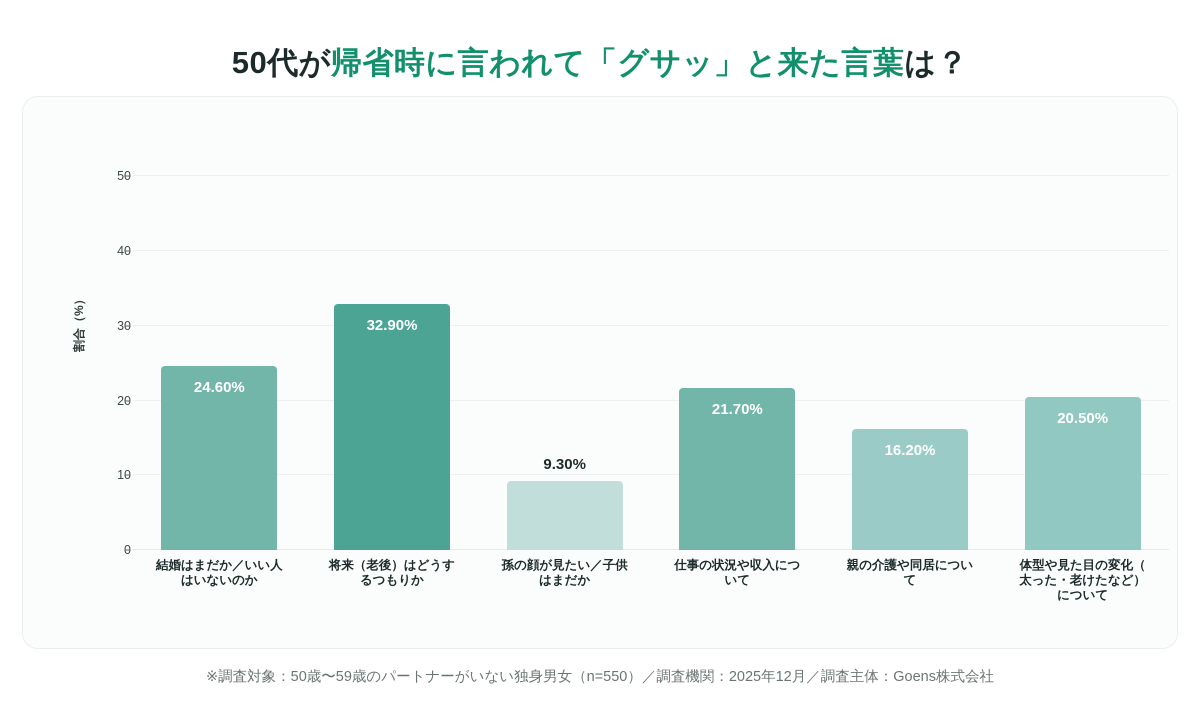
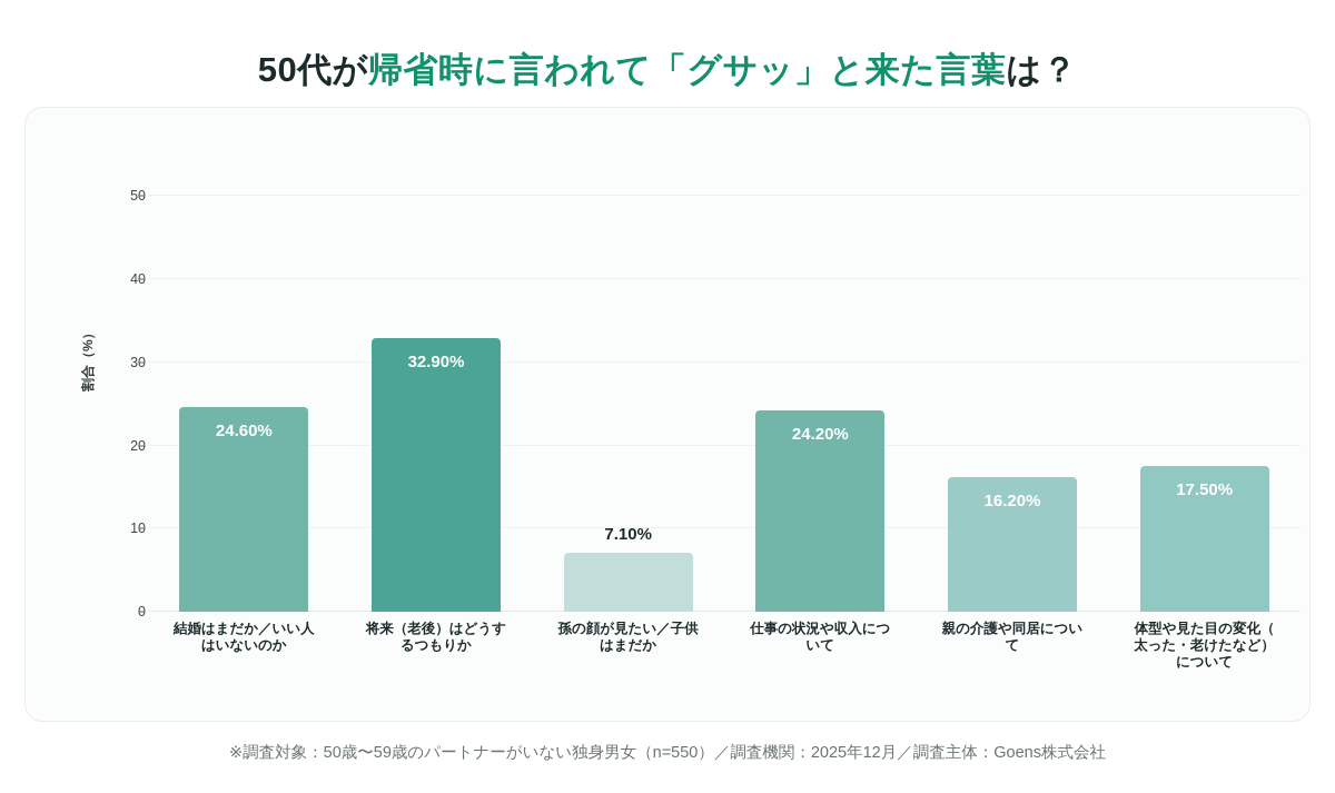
孫の顔が見たい／子供 はまだか: 9.30% -> 7.10%
仕事の状況や収入につ いて: 21.70% -> 24.20%
体型や見た目の変化（ 太った・老けたなど） について: 20.50% -> 17.50%
